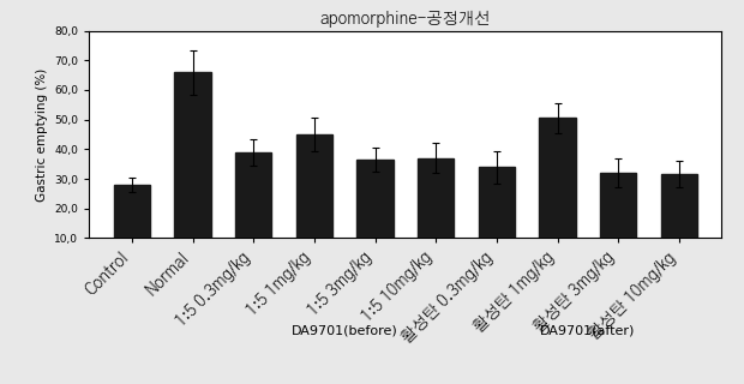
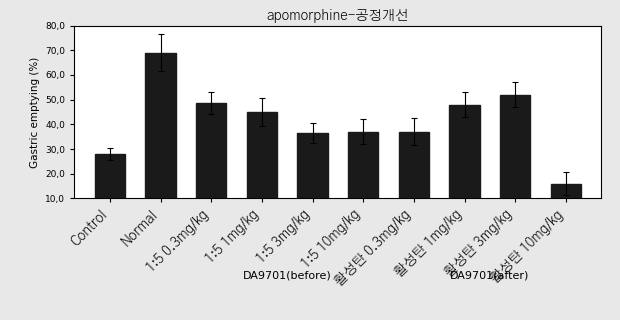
Normal: 66,0 -> 69,0
1:5 0.3mg/kg: 39,0 -> 48,5
활성탄 0.3mg/kg: 34,0 -> 37,0
활성탄 1mg/kg: 50,5 -> 48,0
활성탄 3mg/kg: 32,0 -> 52,0
활성탄 10mg/kg: 31,5 -> 16,0
